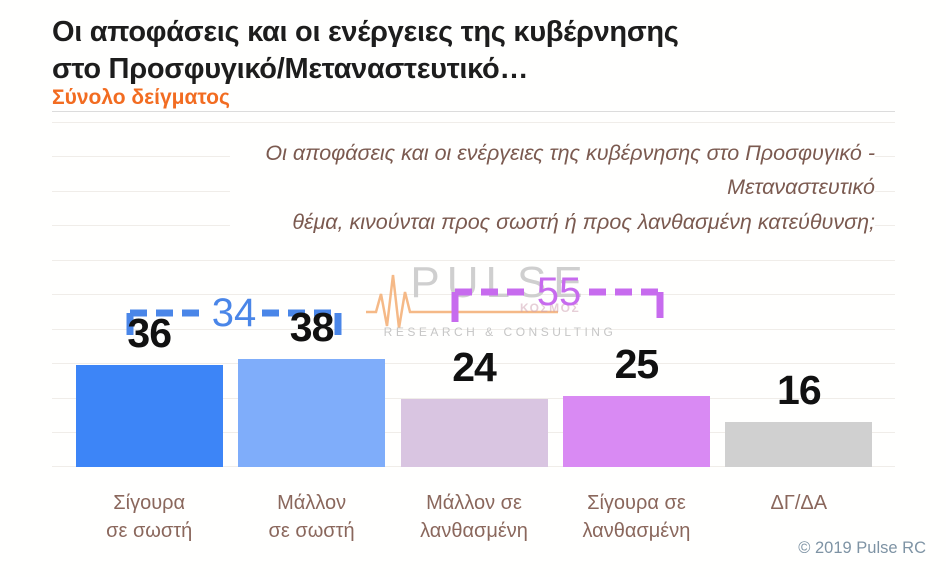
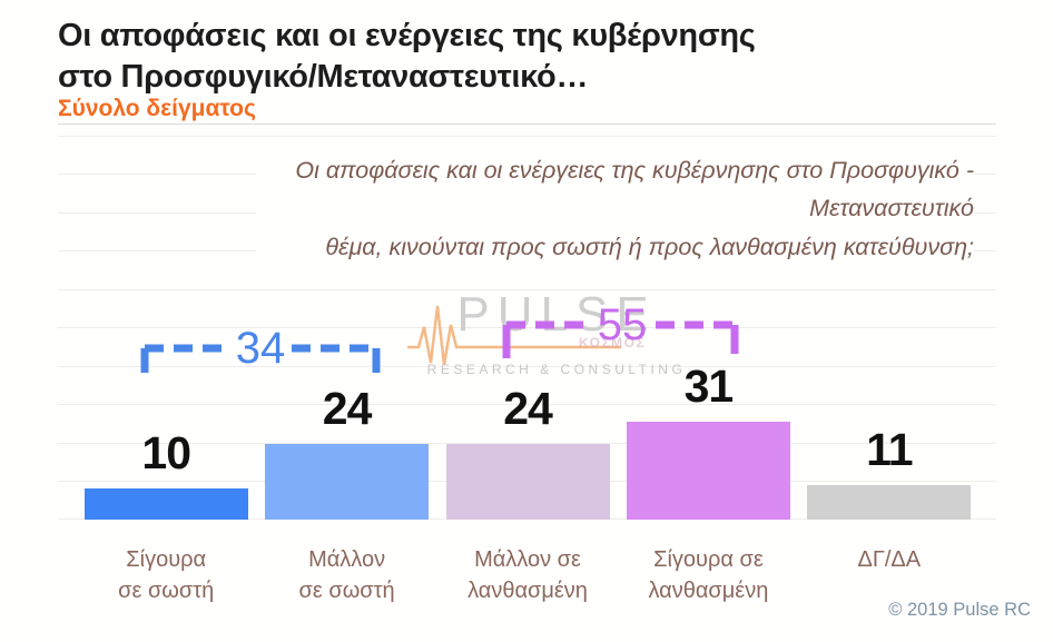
Σίγουρα σε σωστή: 36 -> 10
Μάλλον σε σωστή: 38 -> 24
Σίγουρα σε λανθασμένη: 25 -> 31
ΔΓ/ΔΑ: 16 -> 11
